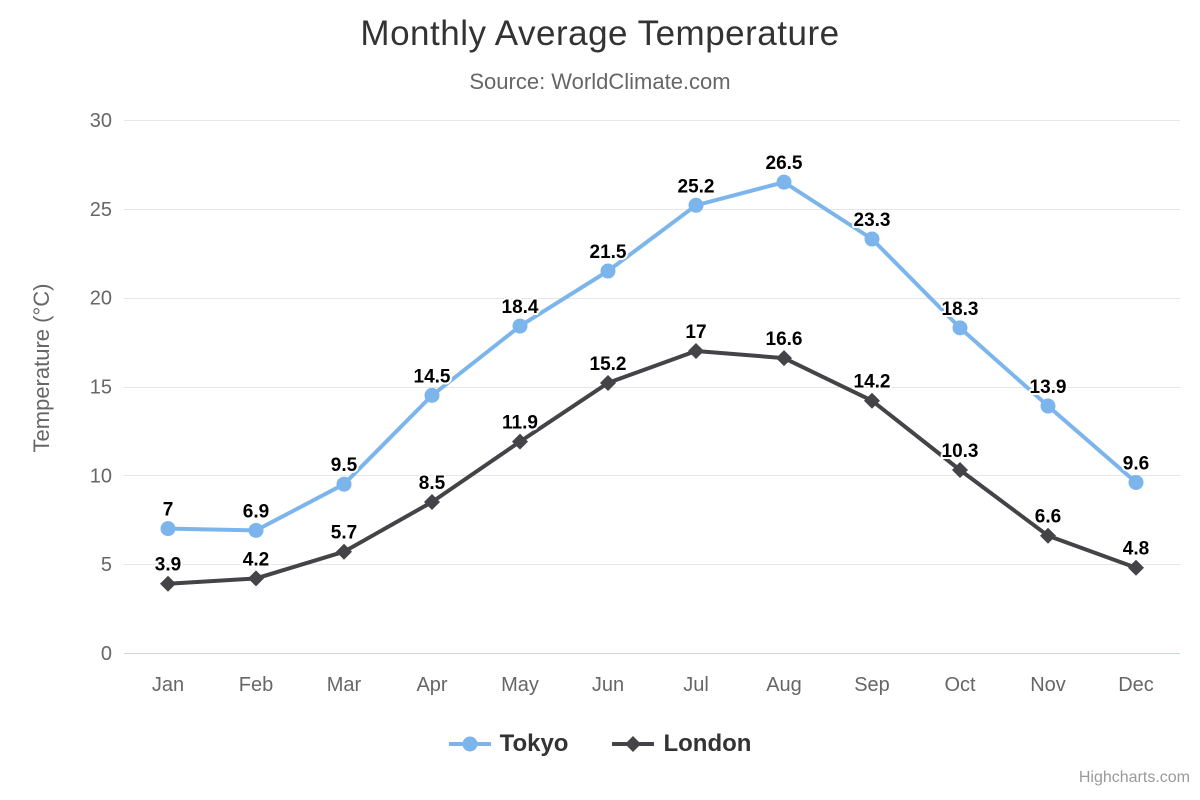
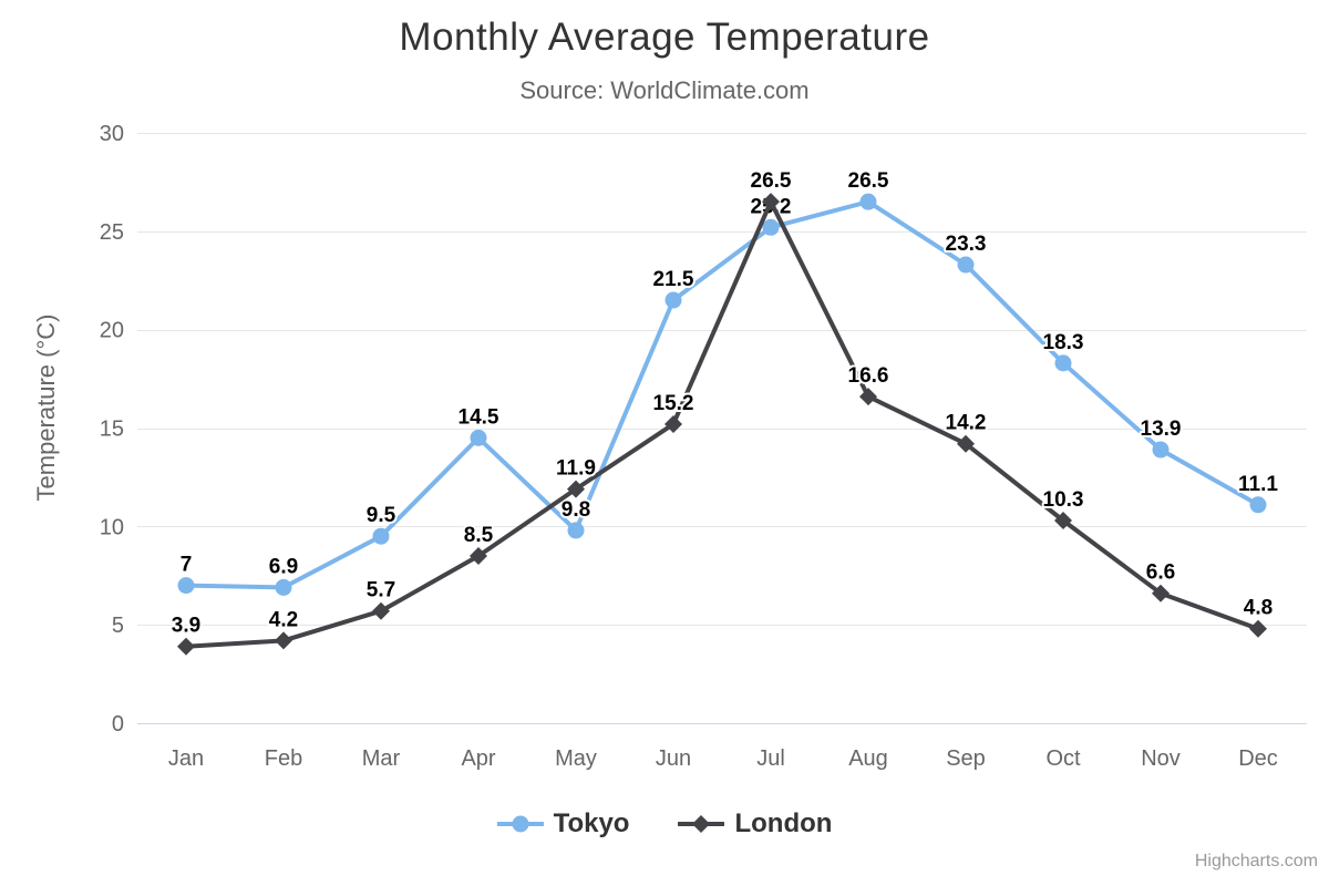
Tokyo/May: 18.4 -> 9.8
London/Jul: 17 -> 26.5
Tokyo/Dec: 9.6 -> 11.1
